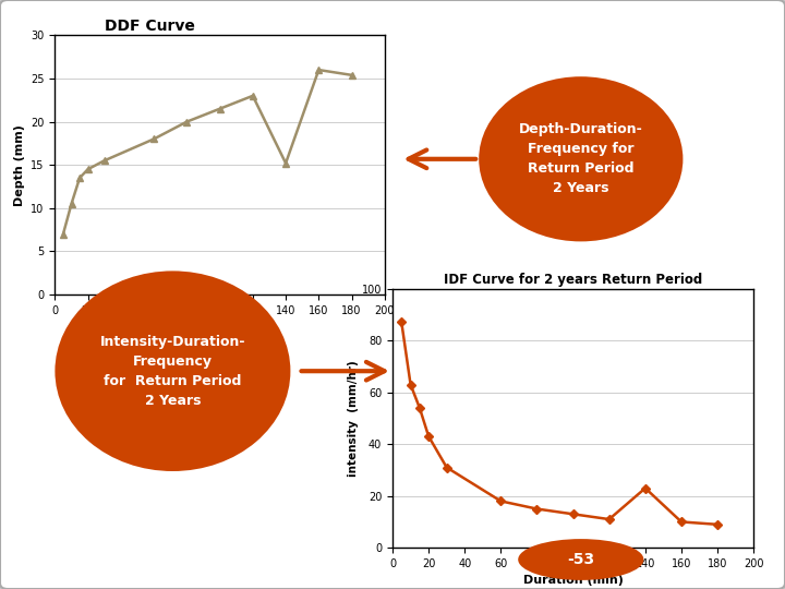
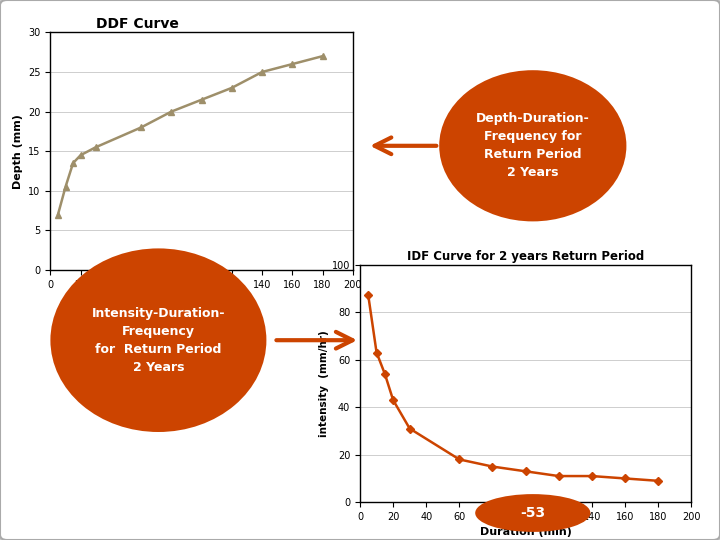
DDF Curve/140: 15.2 -> 25.0
DDF Curve/180: 25.4 -> 27.0
IDF Curve for 2 years Return Period/140: 23 -> 11
